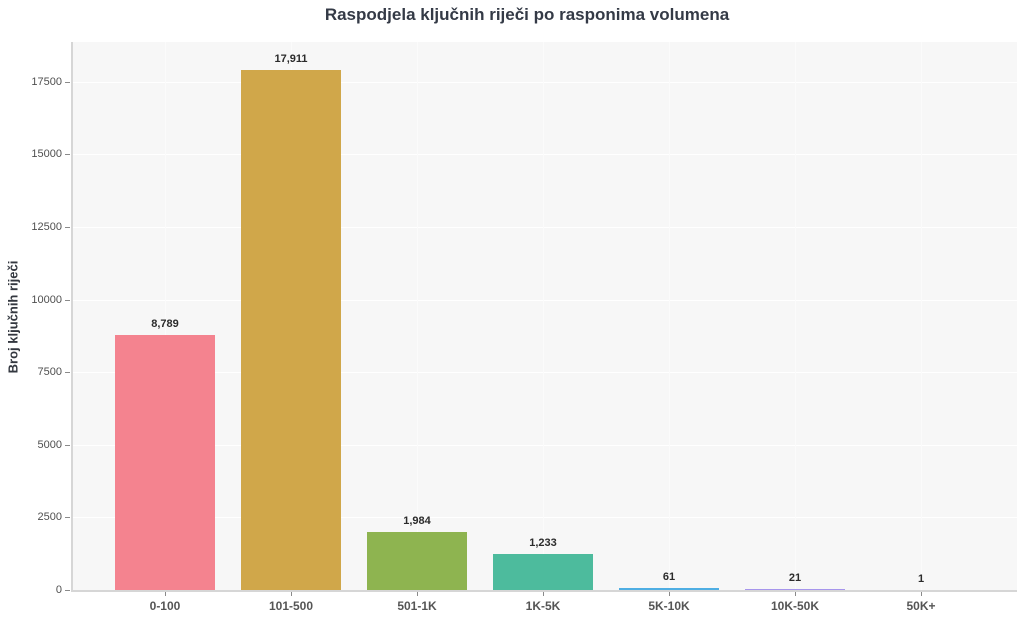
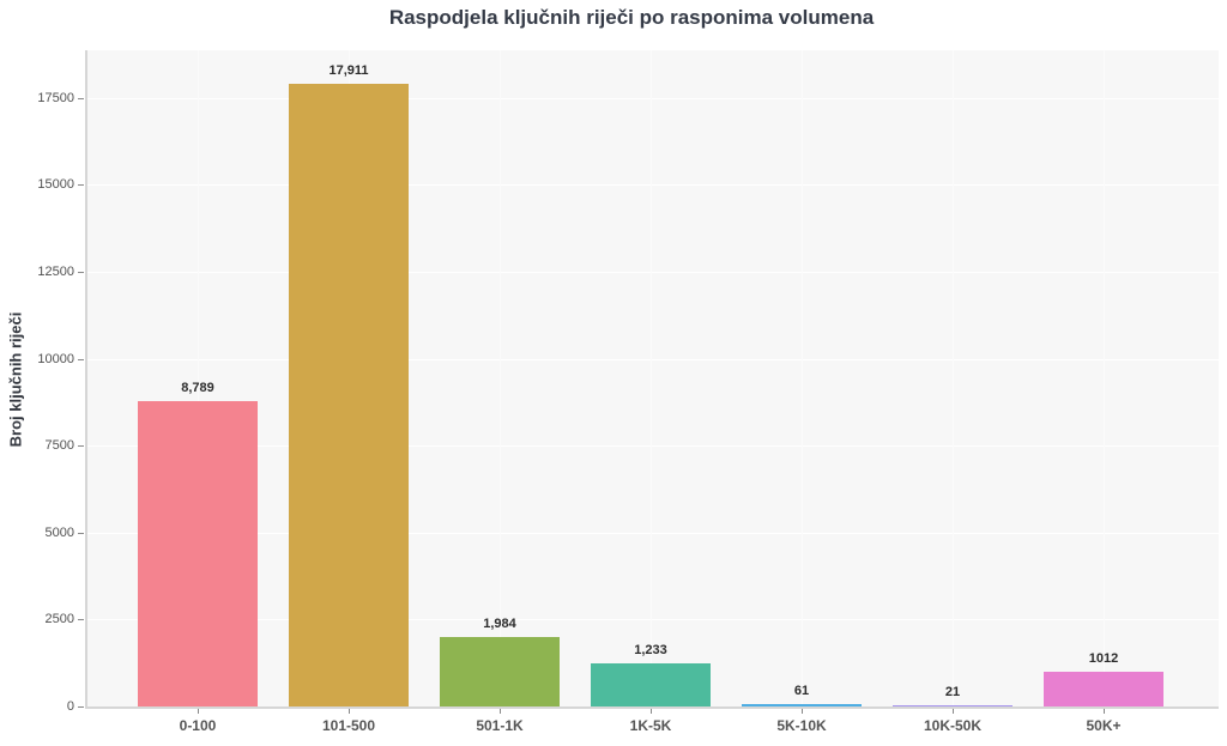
50K+: 1 -> 1012
